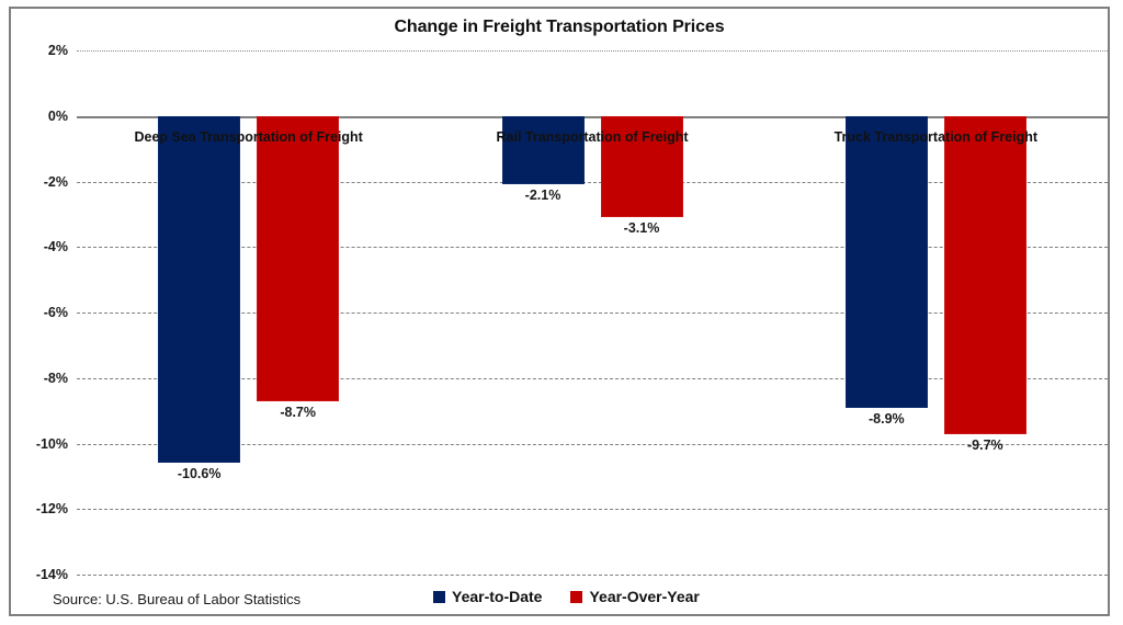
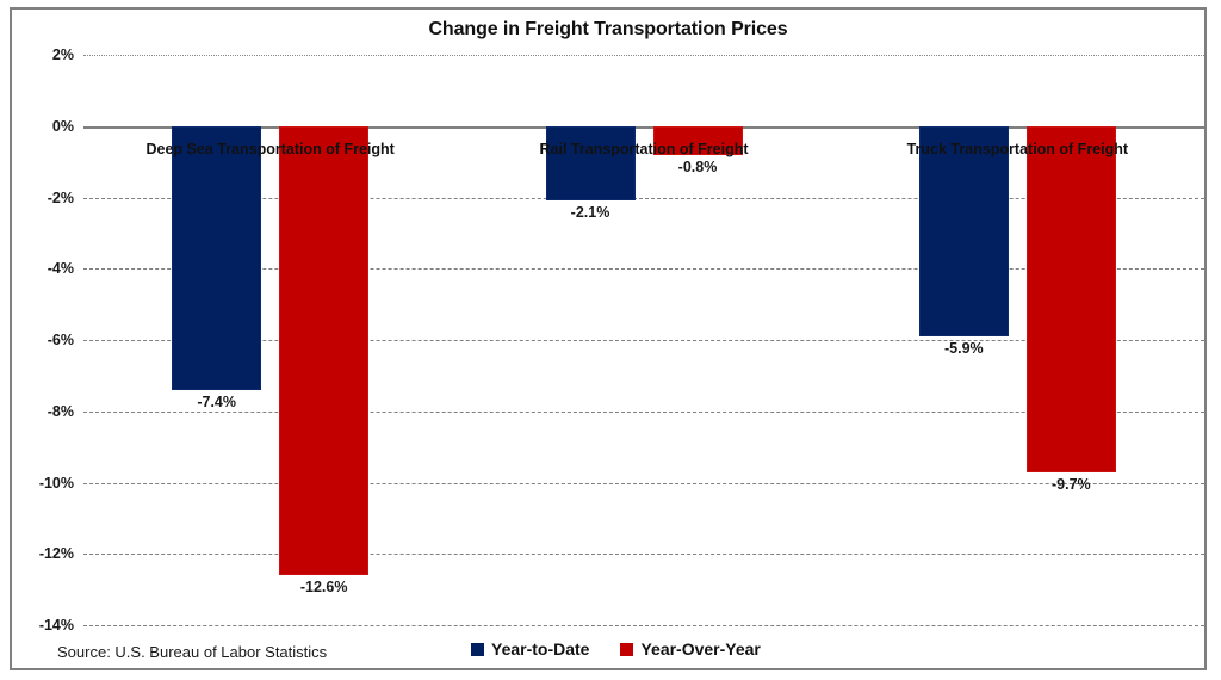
Year-to-Date/Deep Sea Transportation of Freight: -10.6% -> -7.4%
Year-Over-Year/Deep Sea Transportation of Freight: -8.7% -> -12.6%
Year-Over-Year/Rail Transportation of Freight: -3.1% -> -0.8%
Year-to-Date/Truck Transportation of Freight: -8.9% -> -5.9%
